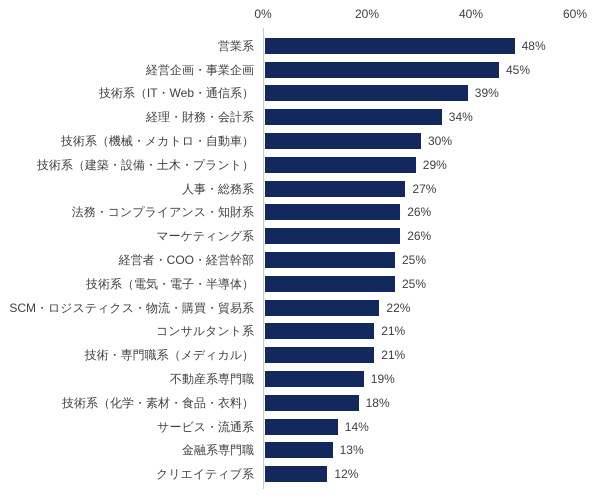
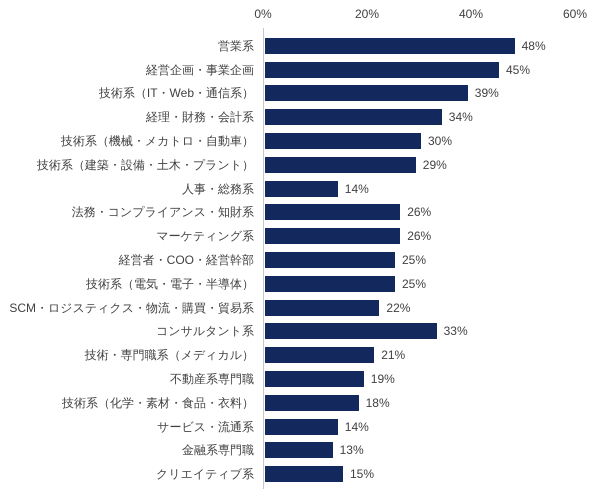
人事・総務系: 27% -> 14%
コンサルタント系: 21% -> 33%
クリエイティブ系: 12% -> 15%
